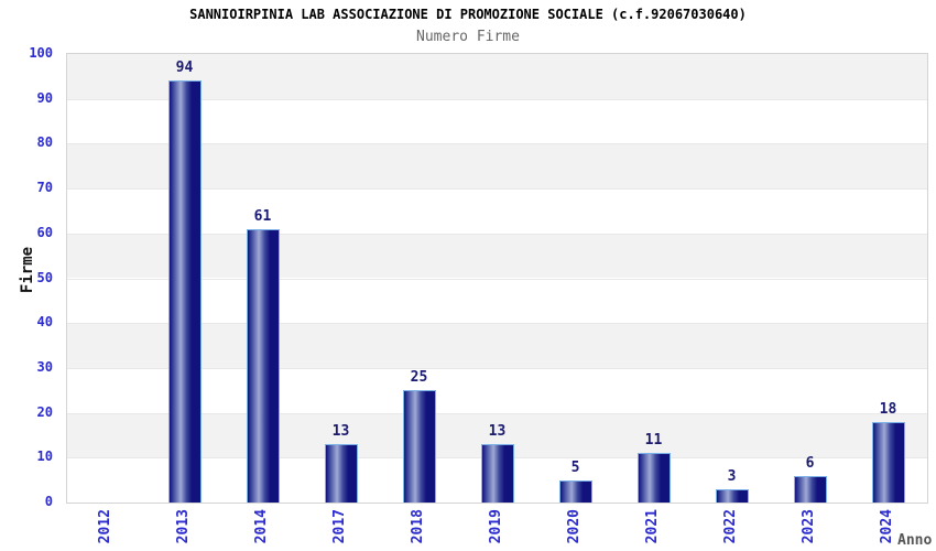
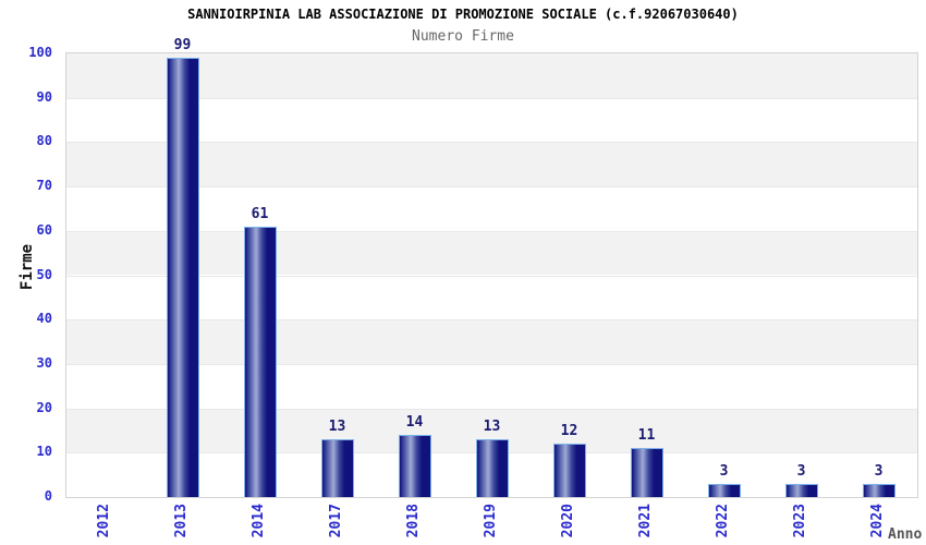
2013: 94 -> 99
2018: 25 -> 14
2020: 5 -> 12
2023: 6 -> 3
2024: 18 -> 3
